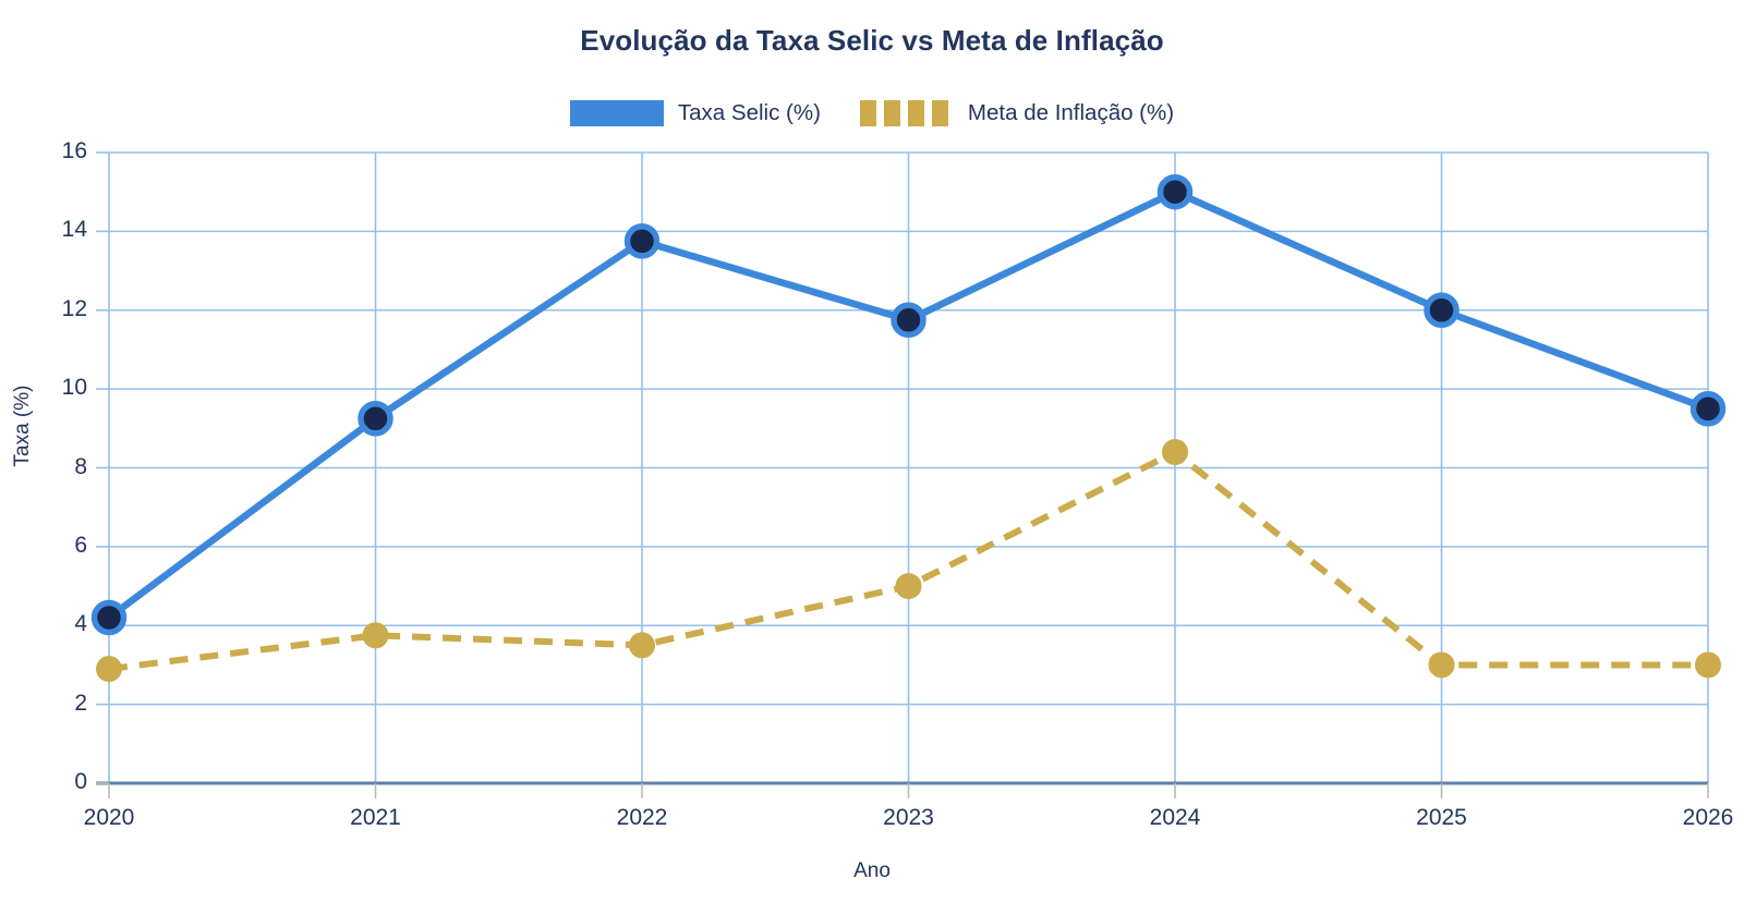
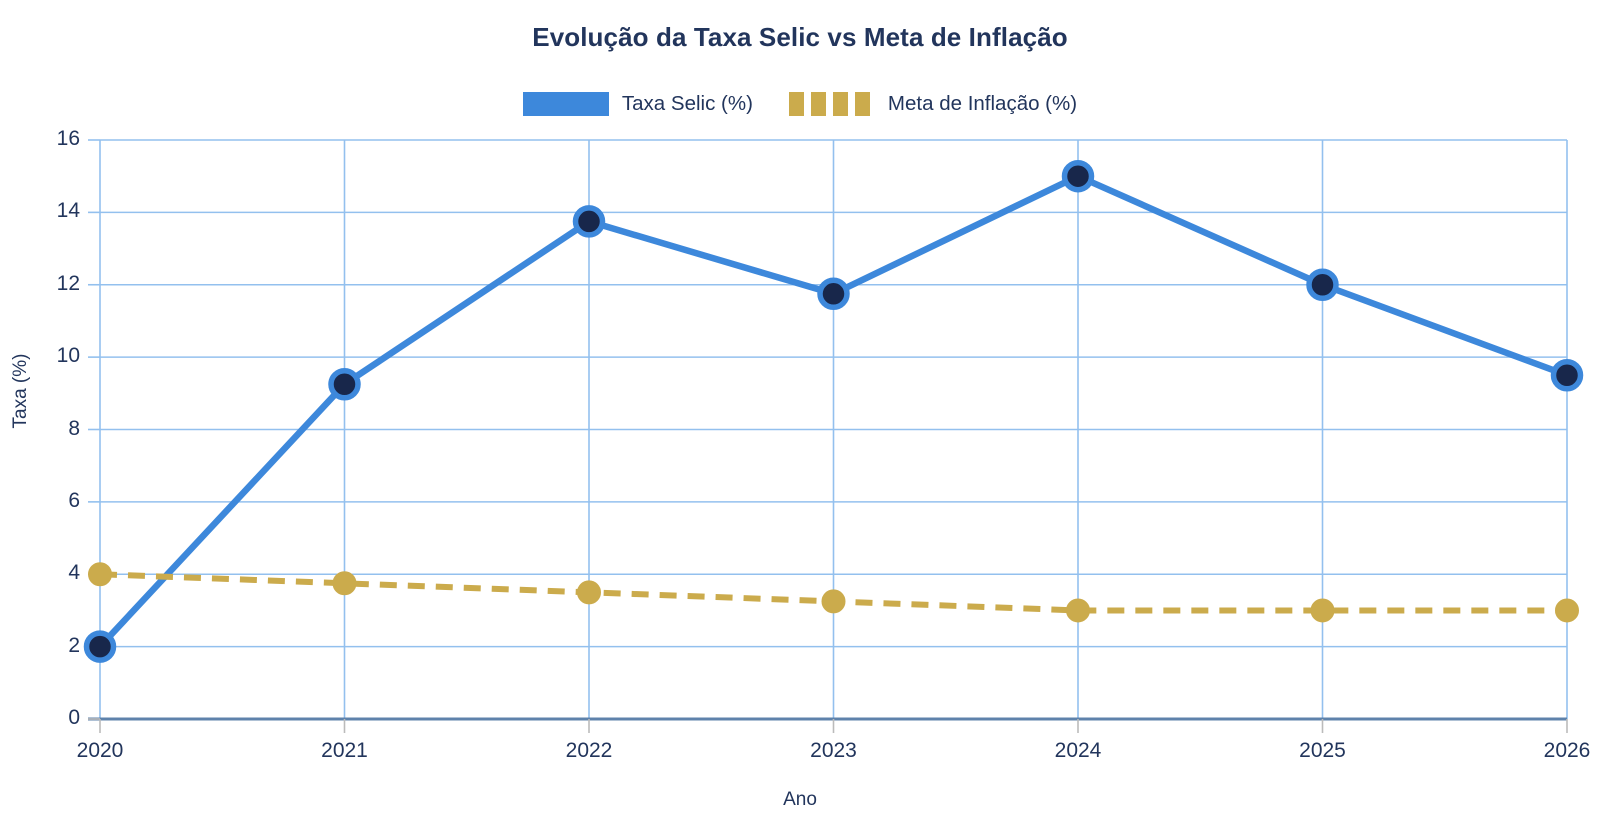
Taxa Selic (%)/2020: 4.2 -> 2.0
Meta de Inflação (%)/2020: 2.9 -> 4.0
Meta de Inflação (%)/2023: 5.0 -> 3.2
Meta de Inflação (%)/2024: 8.4 -> 3.0
